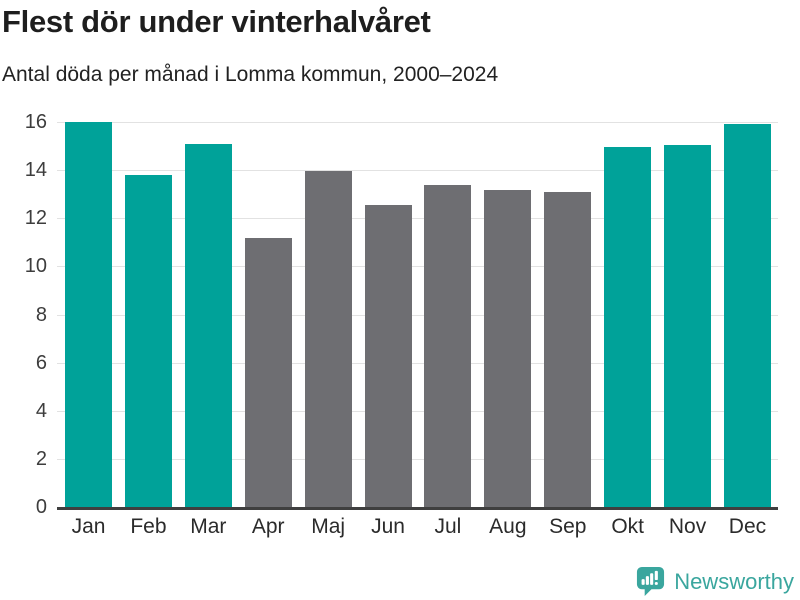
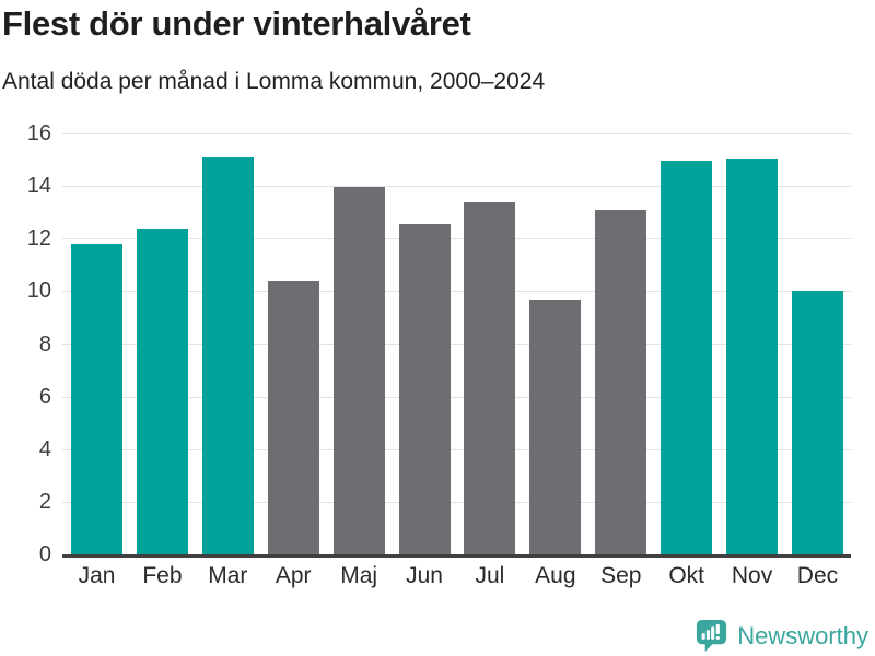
Jan: 16.0 -> 11.8
Feb: 13.8 -> 12.4
Apr: 11.2 -> 10.4
Aug: 13.2 -> 9.7
Dec: 15.9 -> 10.0
